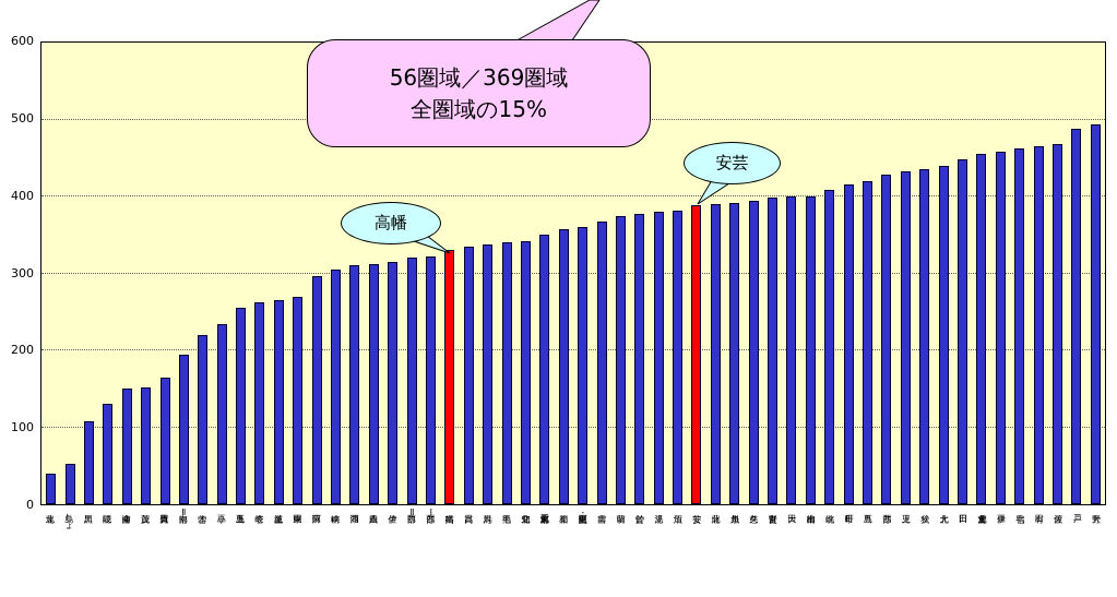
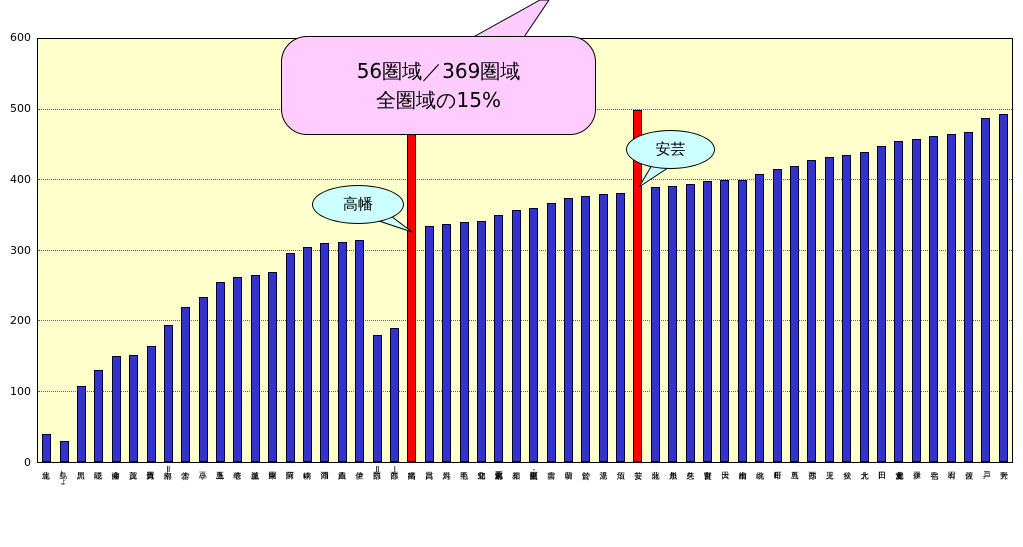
島しょ: 50 -> 30
西部Ⅱ: 320 -> 180
西部Ⅰ: 320 -> 190
高幡: 330 -> 470
安芸: 390 -> 500
